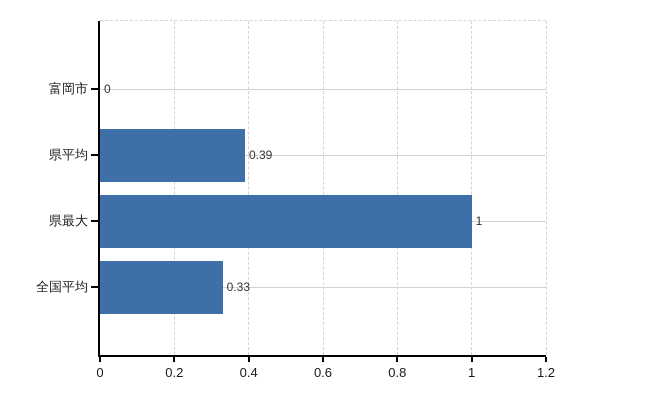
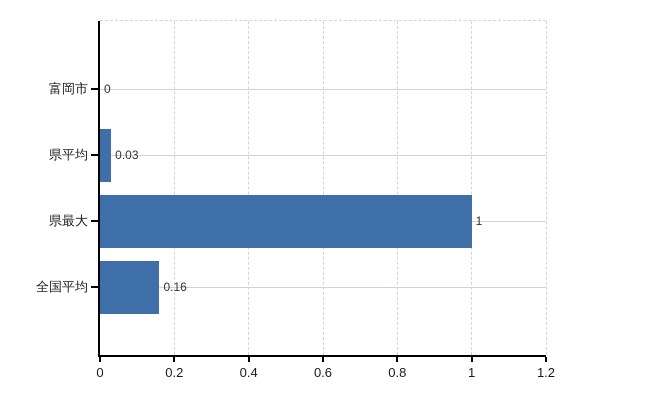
県平均: 0.39 -> 0.03
全国平均: 0.33 -> 0.16
